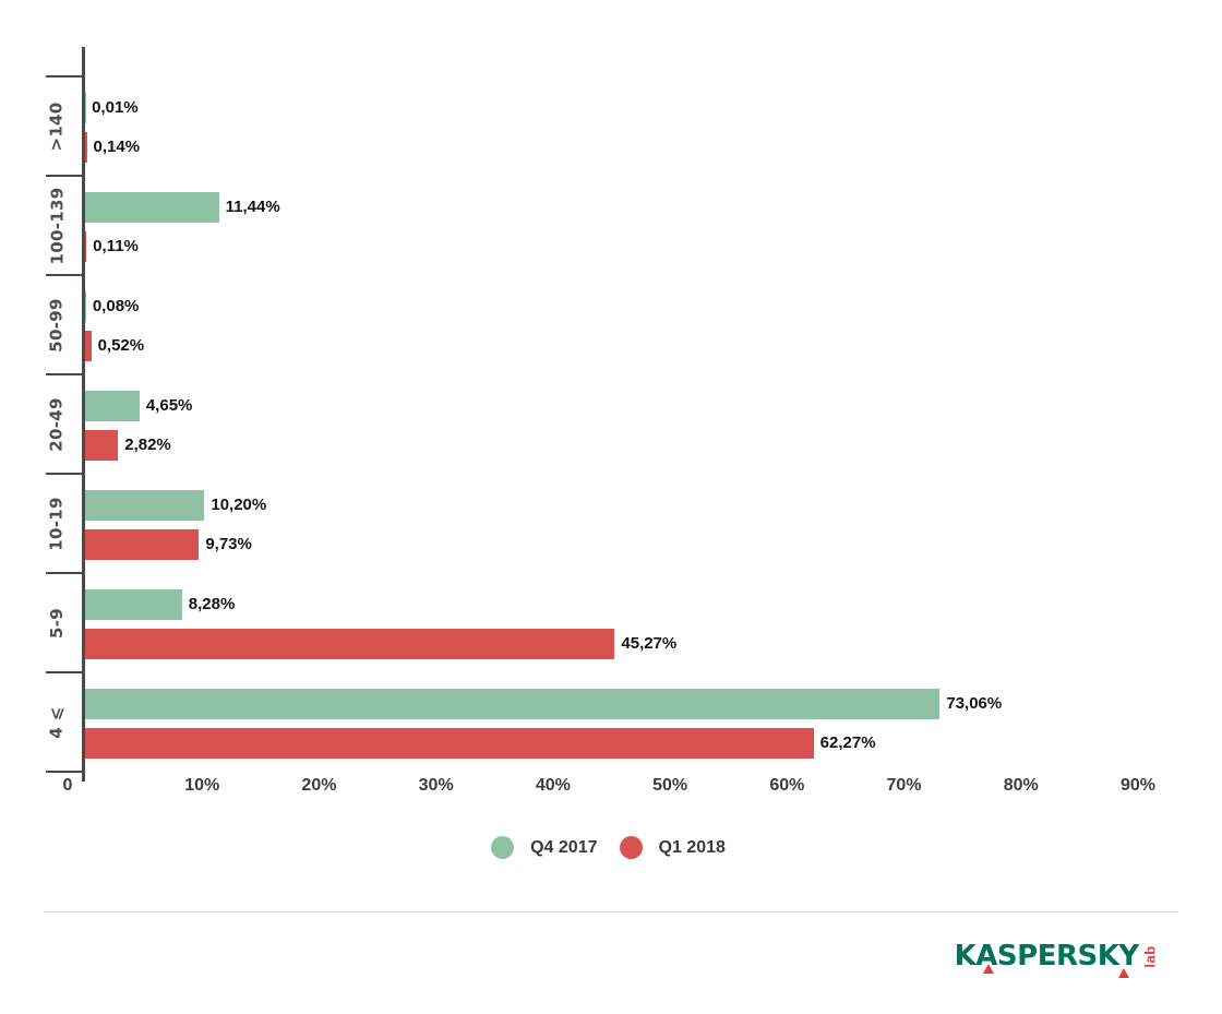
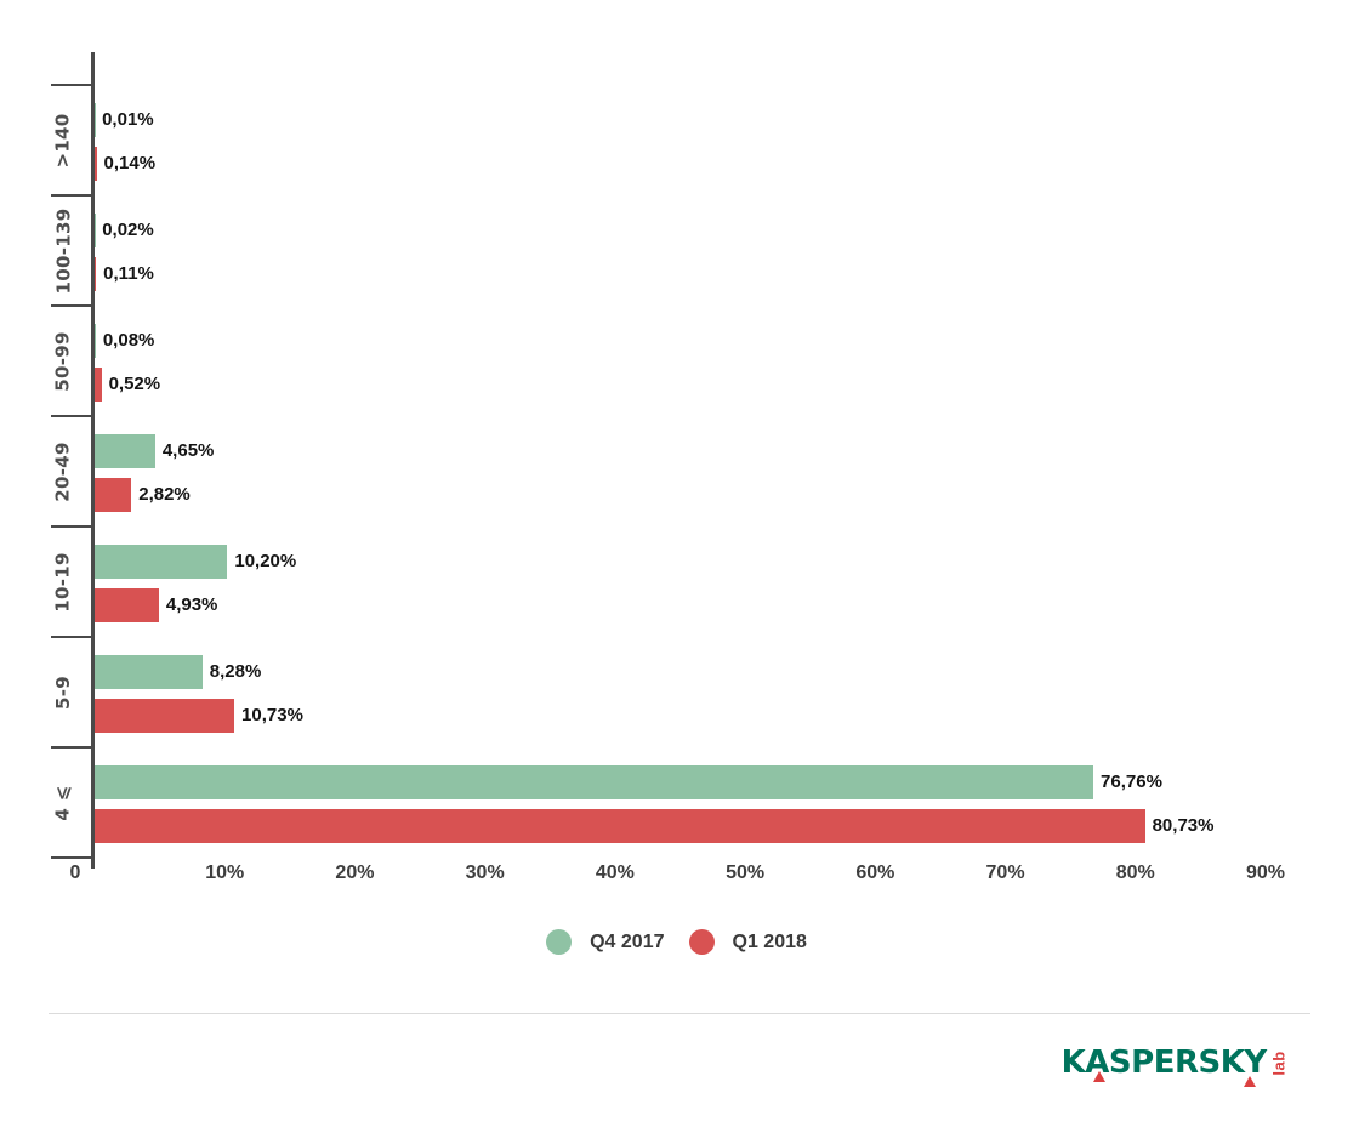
Q4 2017/100-139: 11,44% -> 0,02%
Q1 2018/10-19: 9,73% -> 4,93%
Q1 2018/5-9: 45,27% -> 10,73%
Q4 2017/4 ⩽: 73,06% -> 76,76%
Q1 2018/4 ⩽: 62,27% -> 80,73%
